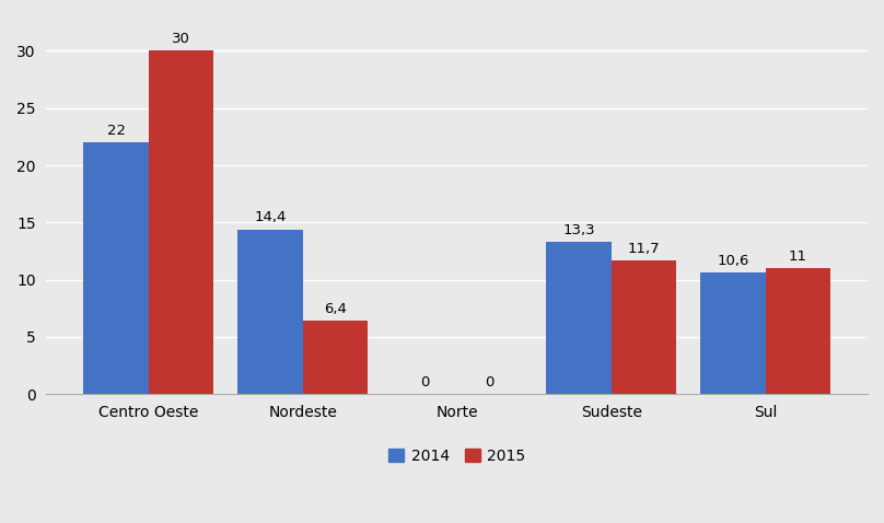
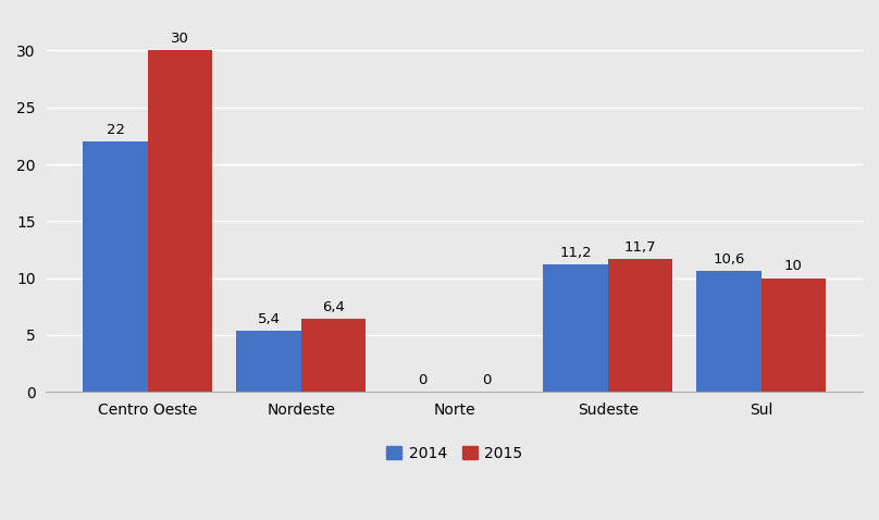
2014/Nordeste: 14,4 -> 5,4
2014/Sudeste: 13,3 -> 11,2
2015/Sul: 11 -> 10
